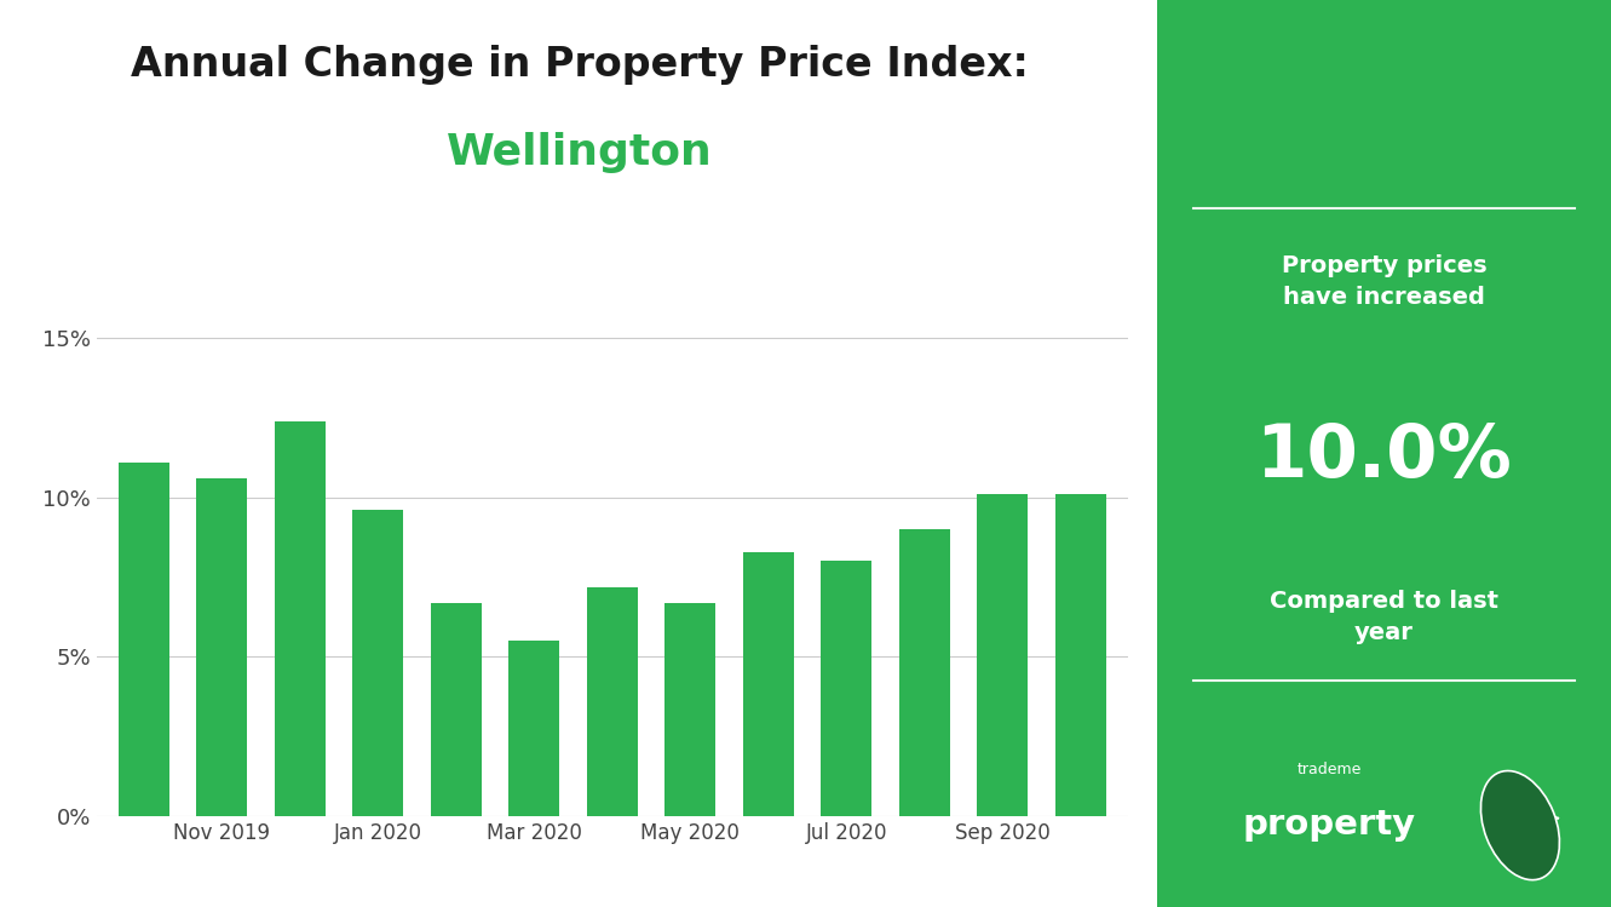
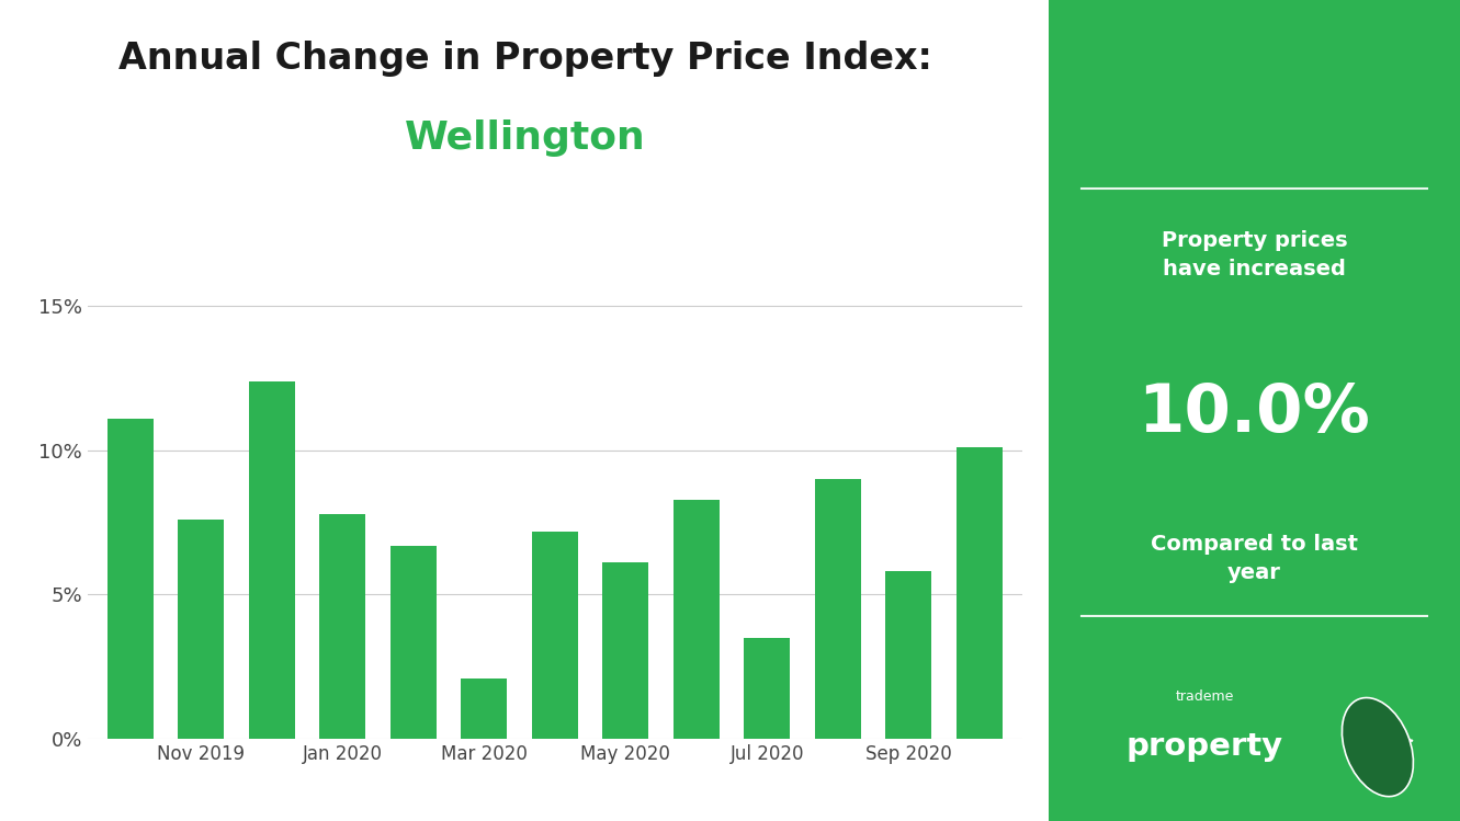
Nov 2019: 10.6% -> 7.6%
Jan 2020: 9.6% -> 7.8%
Mar 2020: 5.5% -> 2.1%
May 2020: 6.7% -> 6.1%
Jul 2020: 8.0% -> 3.5%
Sep 2020: 10.1% -> 5.8%
